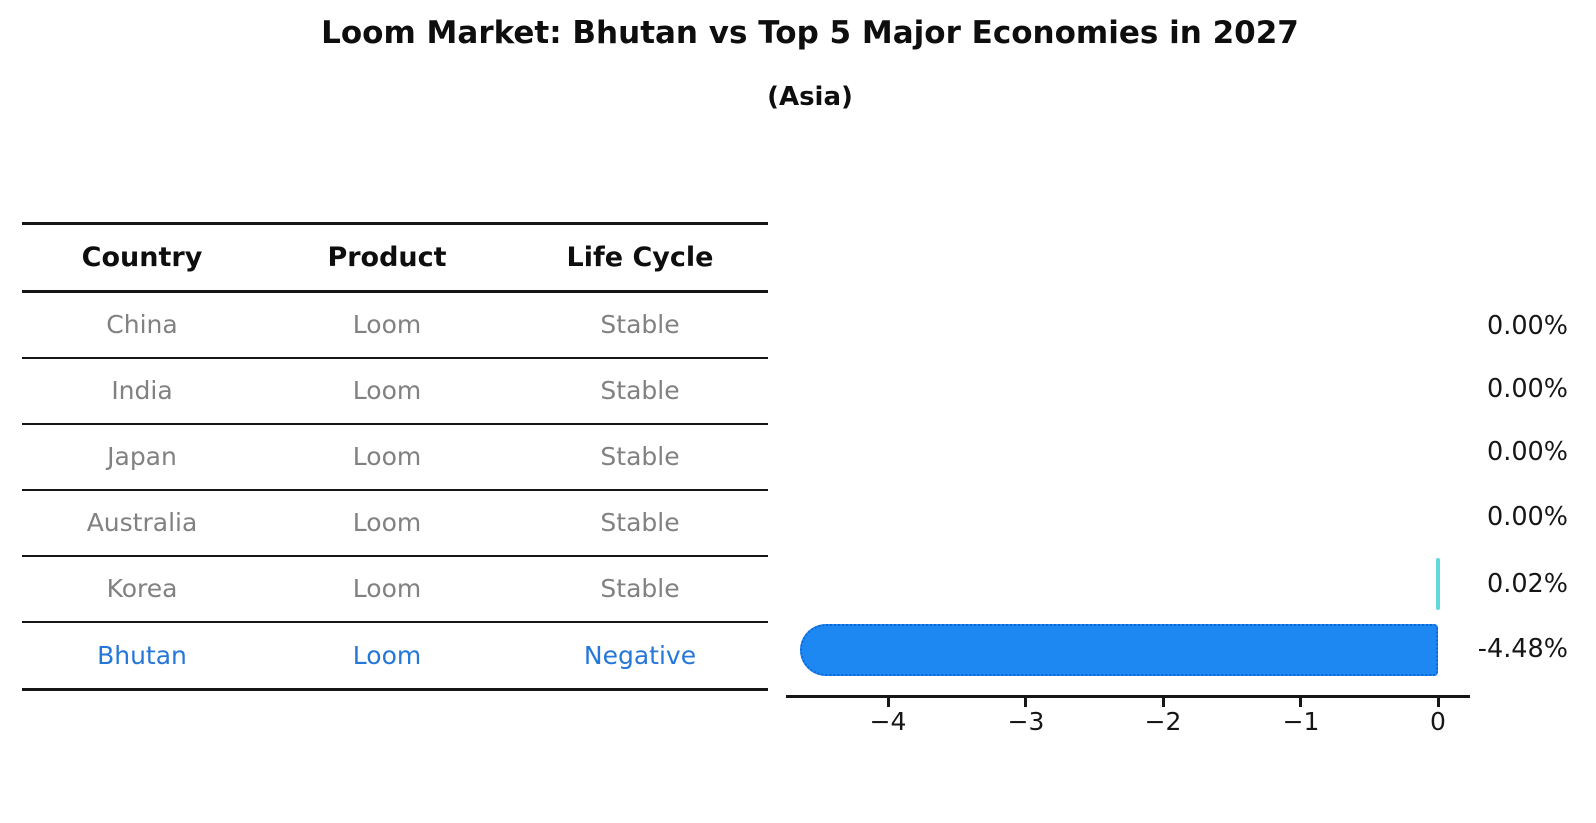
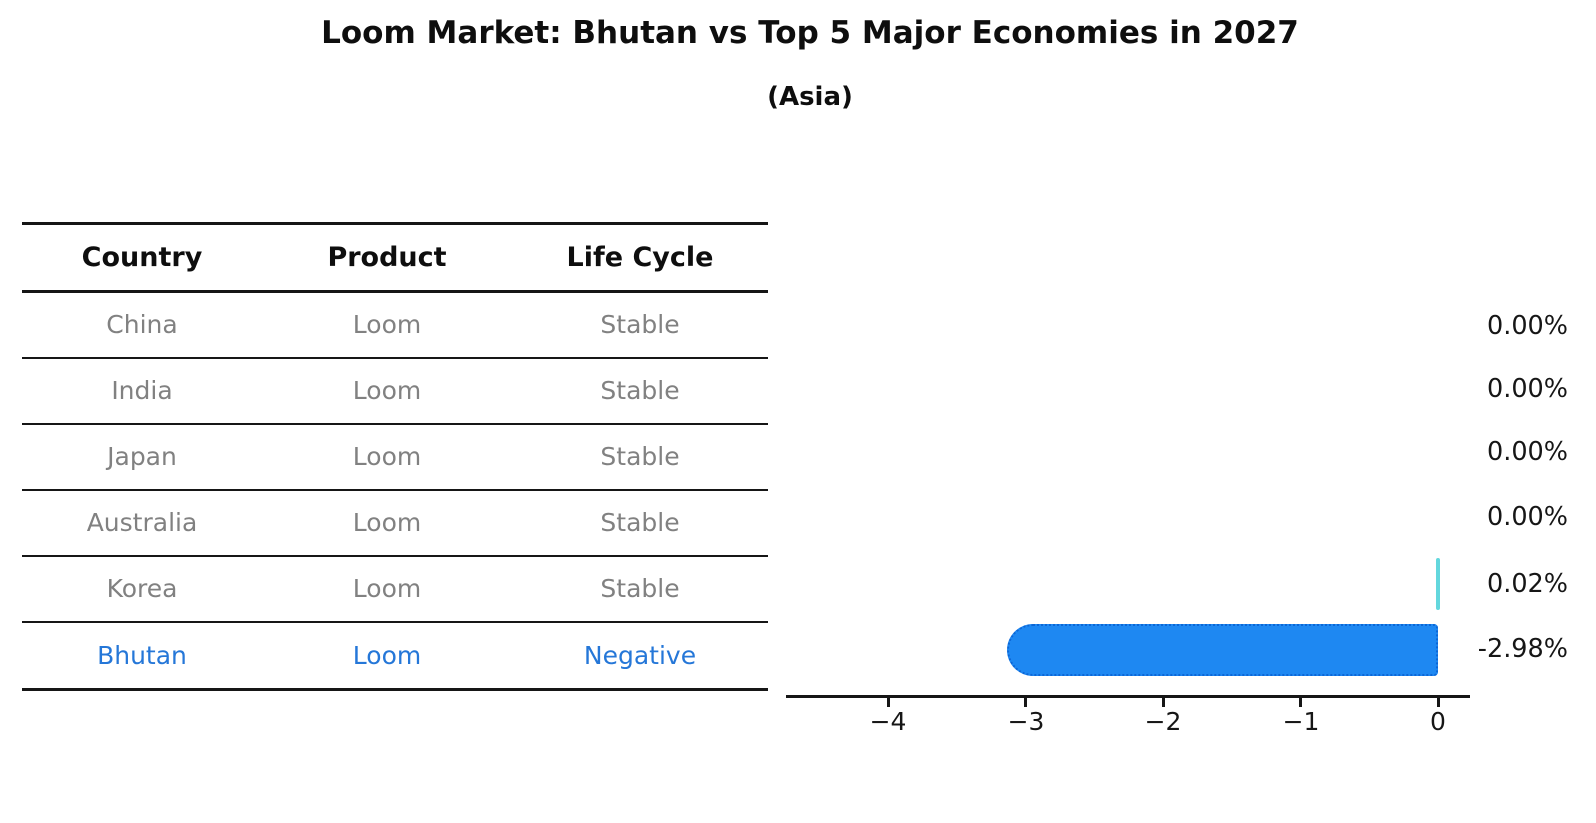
Bhutan: -4.48% -> -2.98%
